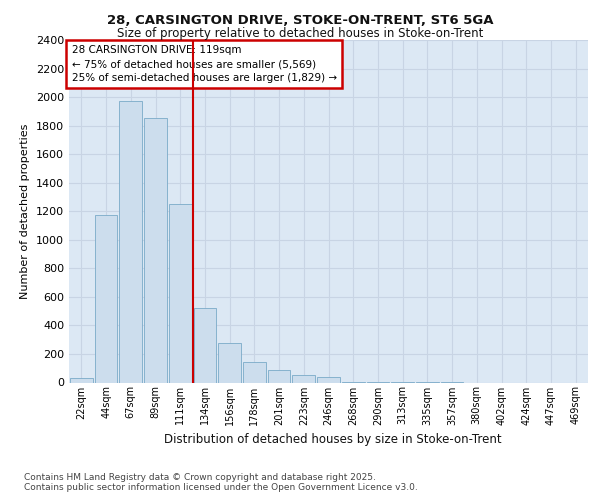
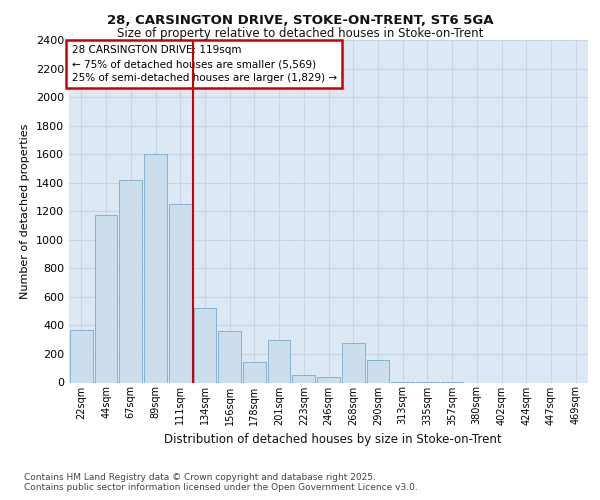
22sqm: 30 -> 370
67sqm: 1980 -> 1420
89sqm: 1850 -> 1600
156sqm: 280 -> 360
201sqm: 80 -> 300
268sqm: 0 -> 280
290sqm: 0 -> 160
